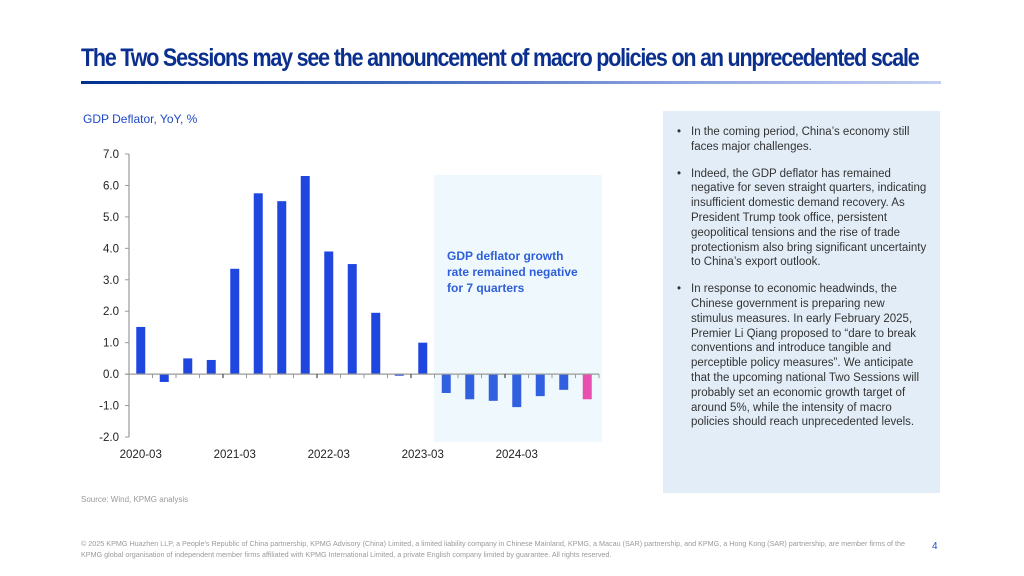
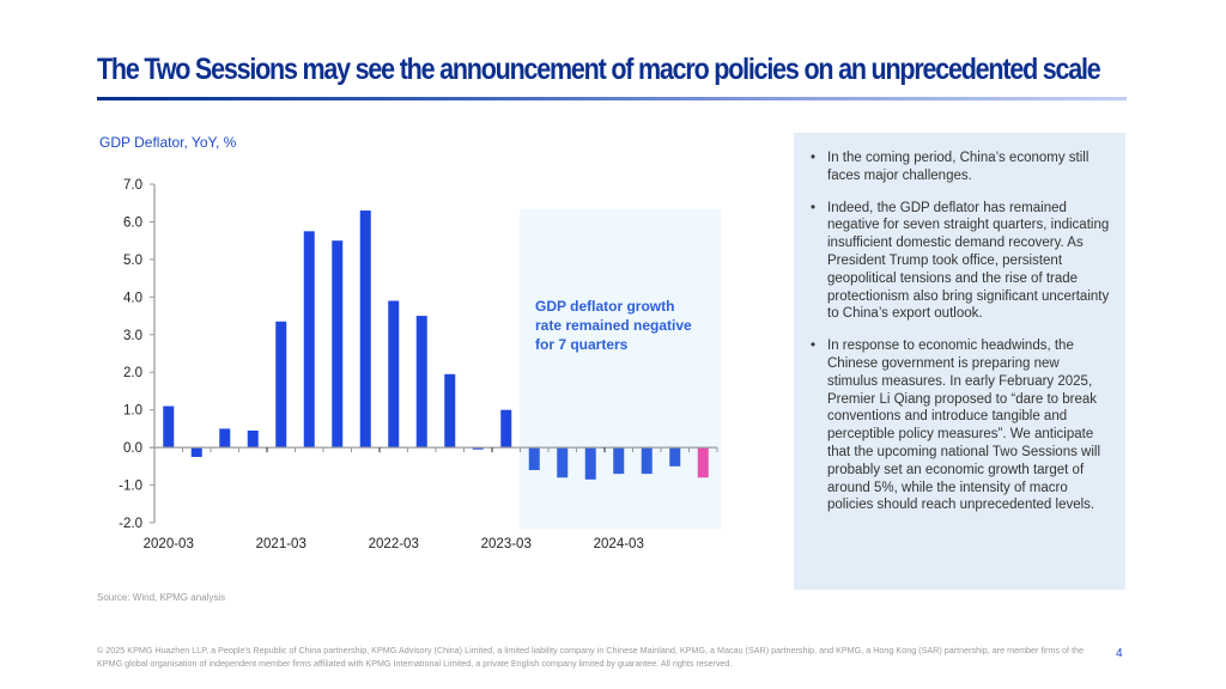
2020-03: 1.5 -> 1.1
2024-03: -1.1 -> -0.7
